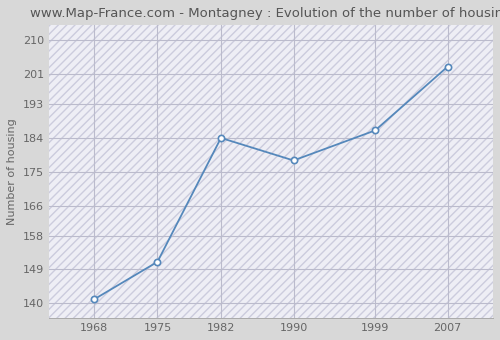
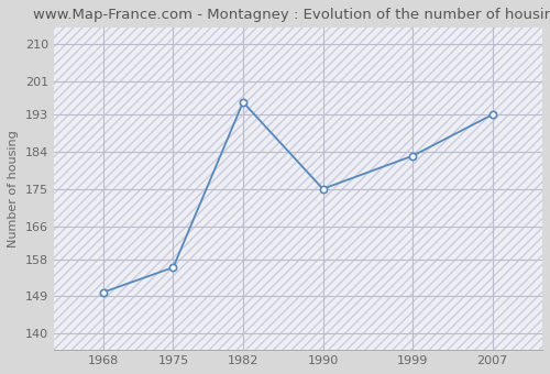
1968: 141 -> 150
1975: 151 -> 156
1982: 184 -> 196
1990: 178 -> 175
1999: 186 -> 183
2007: 203 -> 193
